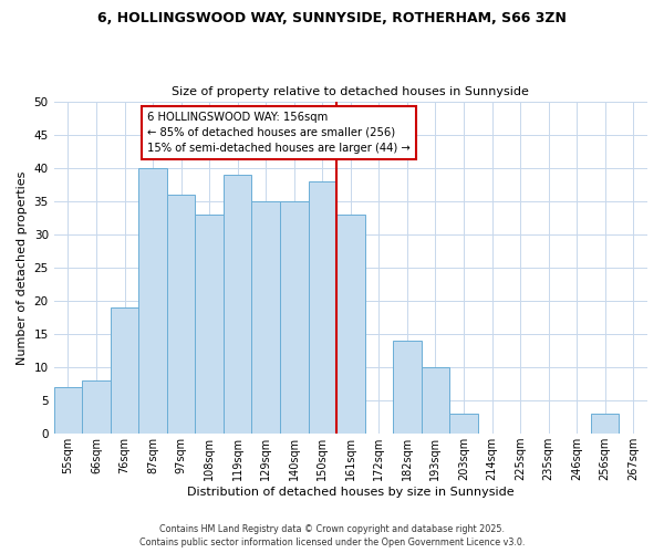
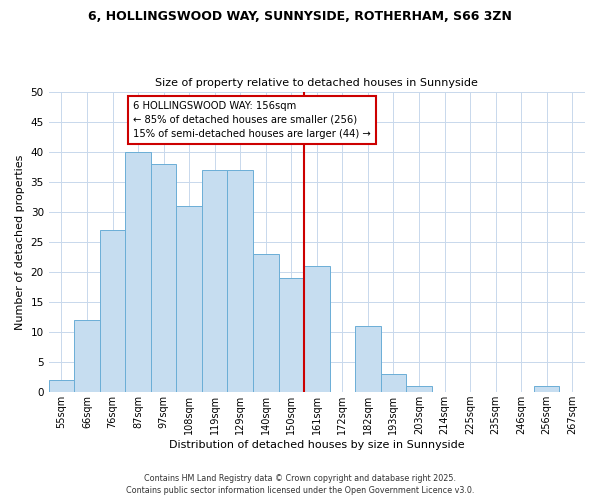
55sqm: 7 -> 2
66sqm: 8 -> 12
76sqm: 19 -> 27
97sqm: 36 -> 38
108sqm: 33 -> 31
119sqm: 39 -> 37
129sqm: 35 -> 37
140sqm: 35 -> 23
150sqm: 38 -> 19
161sqm: 33 -> 21
182sqm: 14 -> 11
193sqm: 10 -> 3
203sqm: 3 -> 1
256sqm: 3 -> 1
